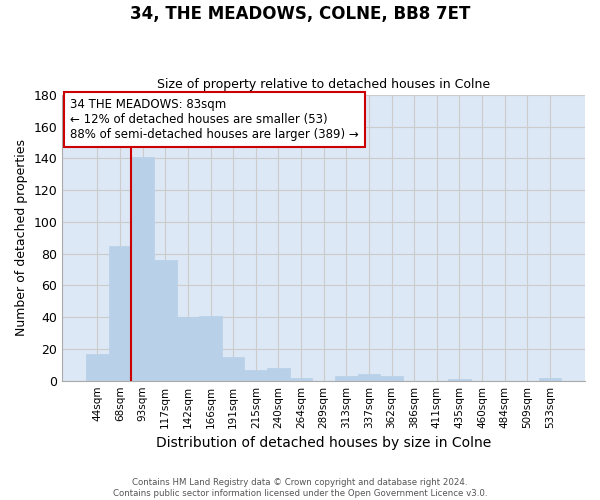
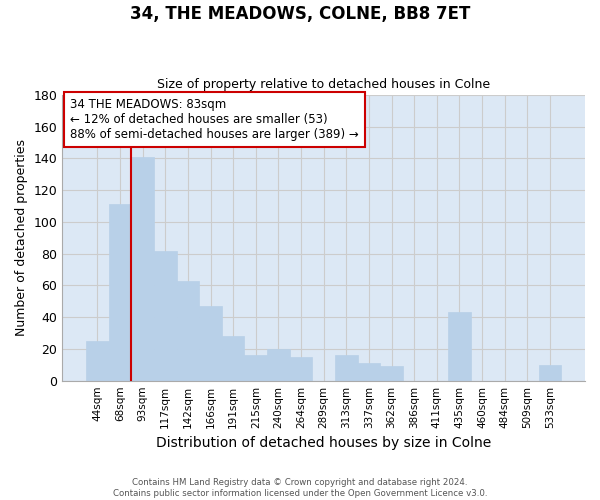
44sqm: 17 -> 25
68sqm: 85 -> 111
117sqm: 76 -> 82
142sqm: 40 -> 63
166sqm: 41 -> 47
191sqm: 15 -> 28
215sqm: 7 -> 16
240sqm: 8 -> 20
264sqm: 2 -> 15
313sqm: 3 -> 16
337sqm: 4 -> 11
362sqm: 3 -> 9
435sqm: 1 -> 43
533sqm: 2 -> 10
